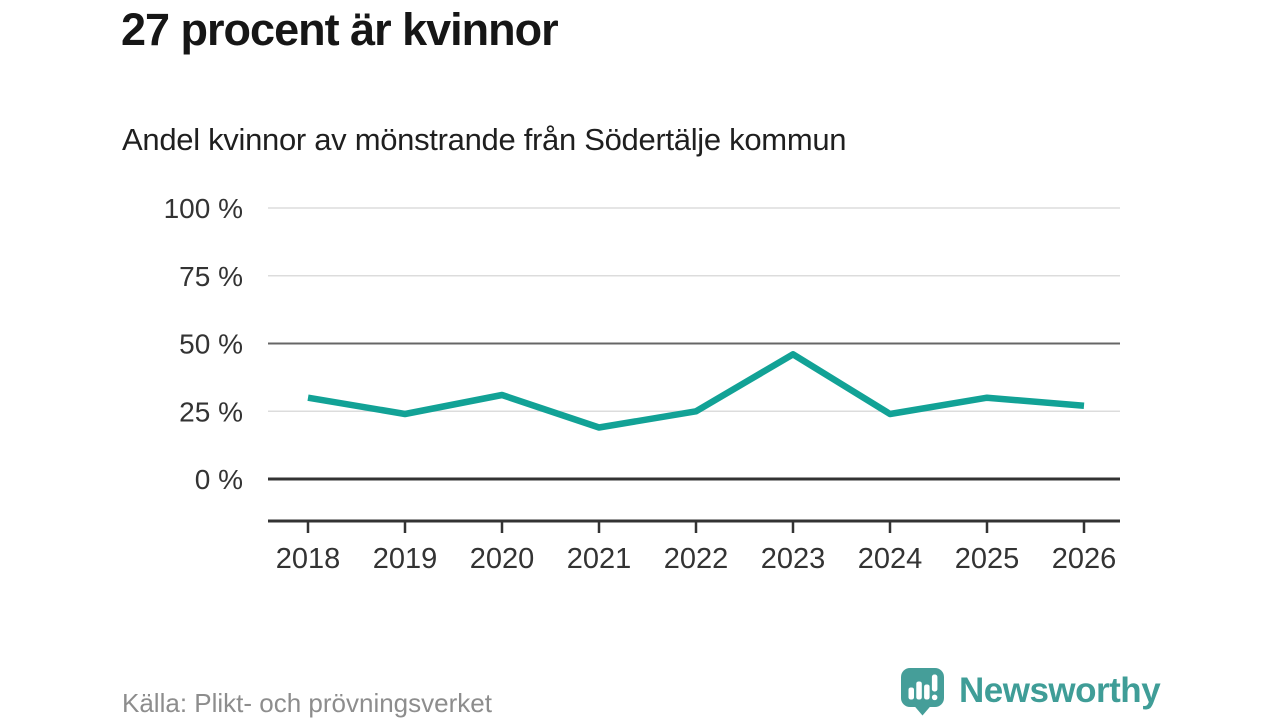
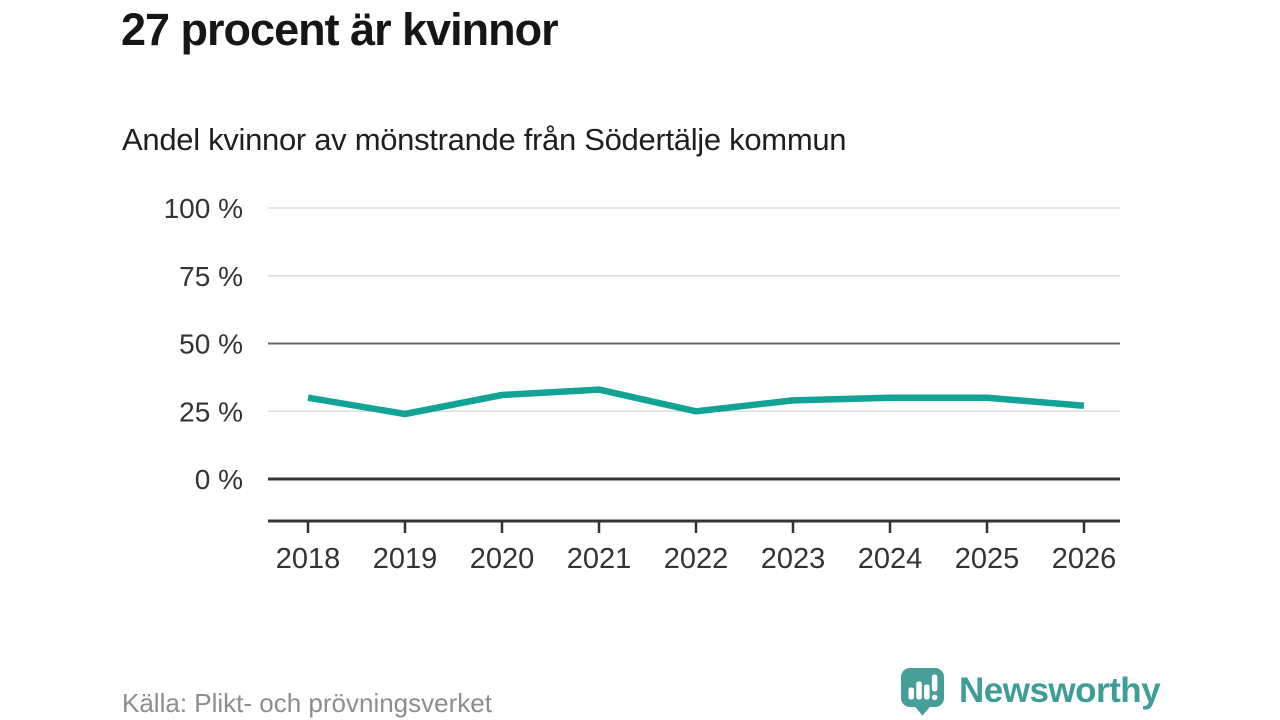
2021: 19% -> 33%
2023: 46% -> 29%
2024: 24% -> 30%
